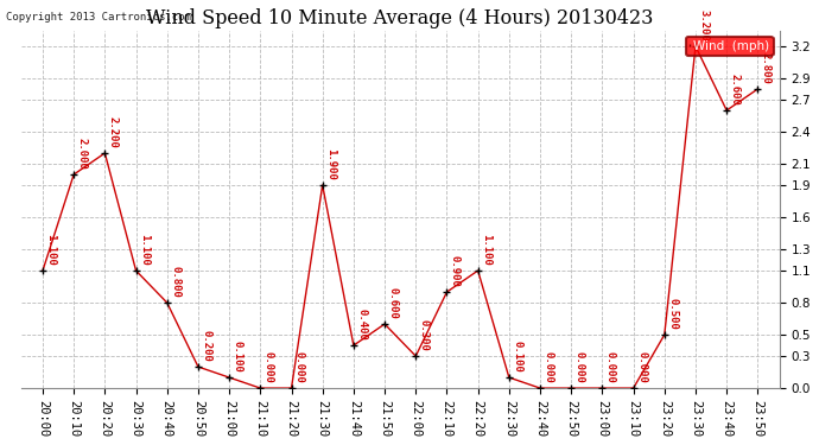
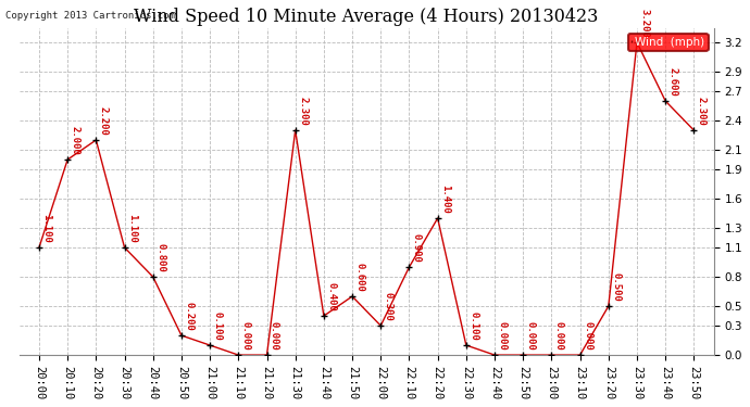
21:30: 1.900 -> 2.300
22:20: 1.100 -> 1.400
23:50: 2.800 -> 2.300
